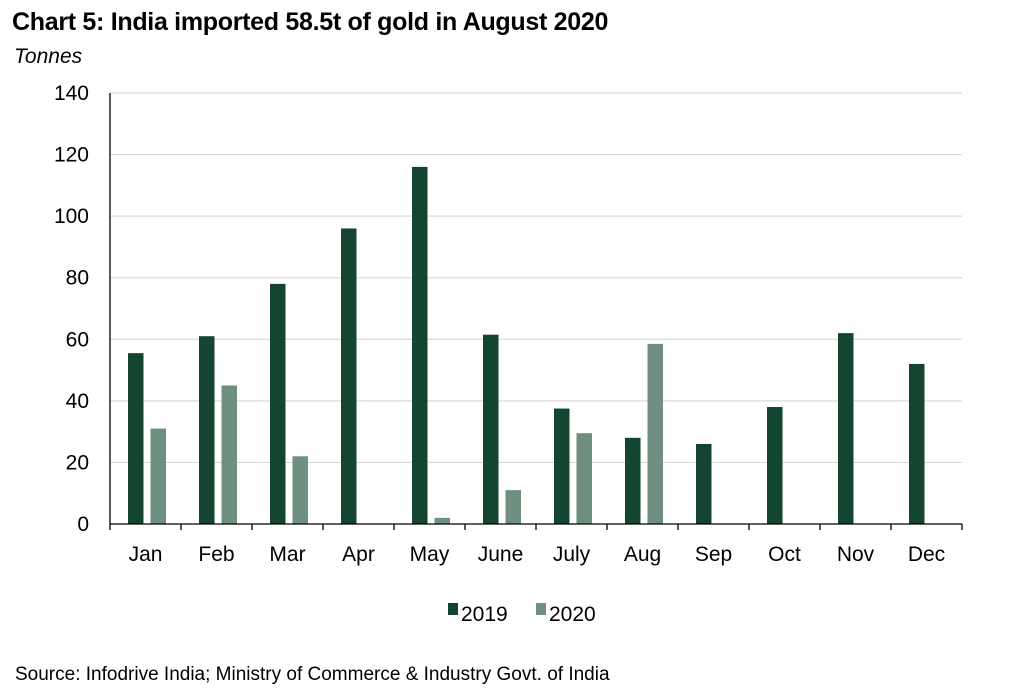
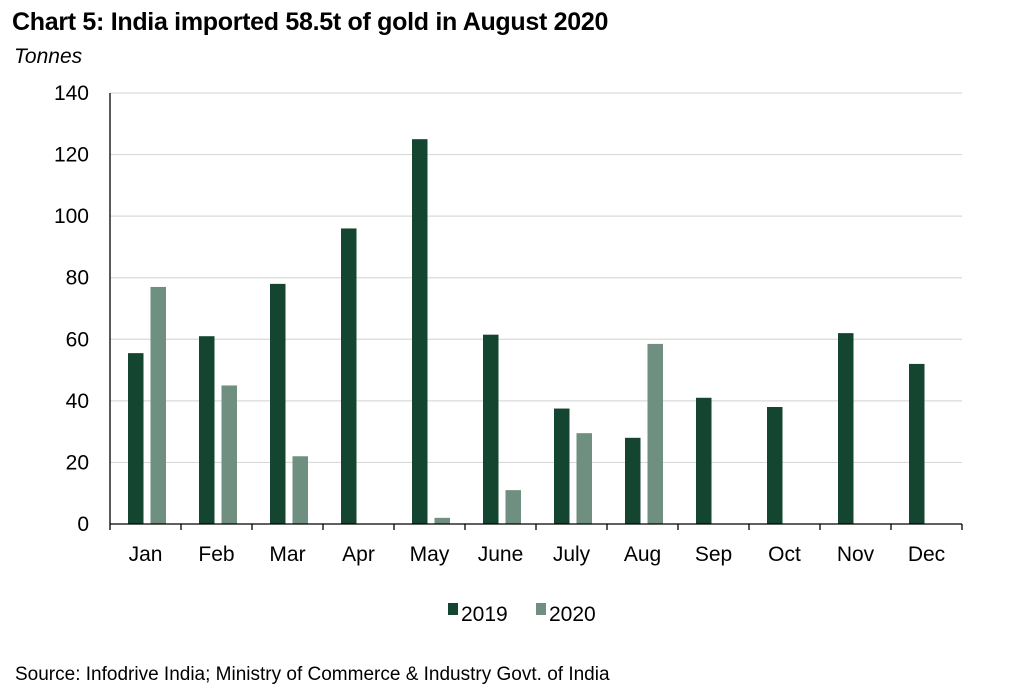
2020/Jan: 31 -> 77
2019/May: 116 -> 125
2019/Sep: 26 -> 41
